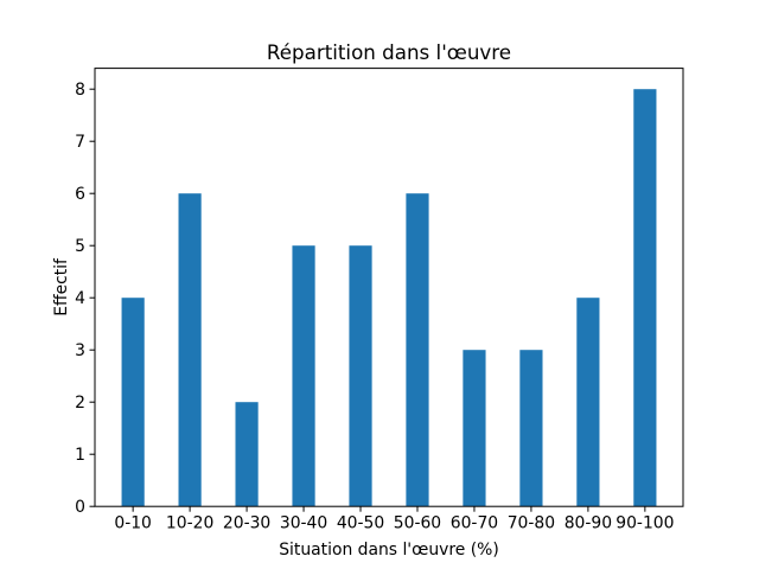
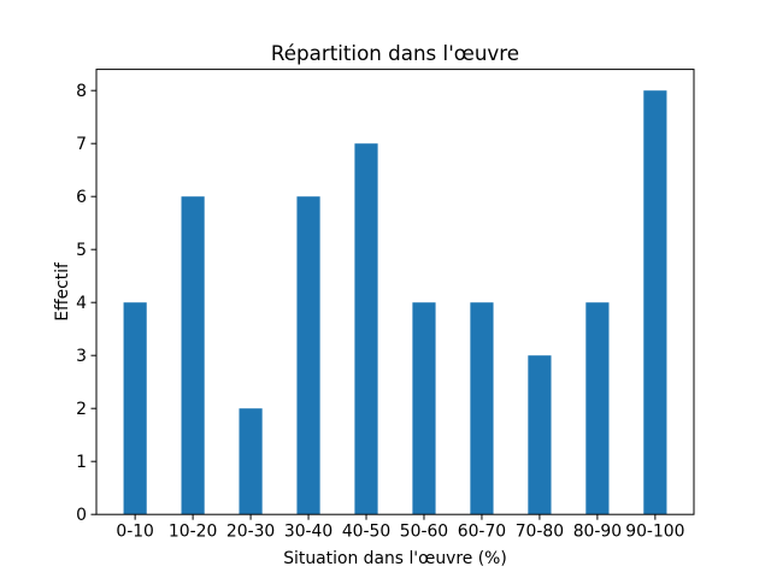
30-40: 5 -> 6
40-50: 5 -> 7
50-60: 6 -> 4
60-70: 3 -> 4
